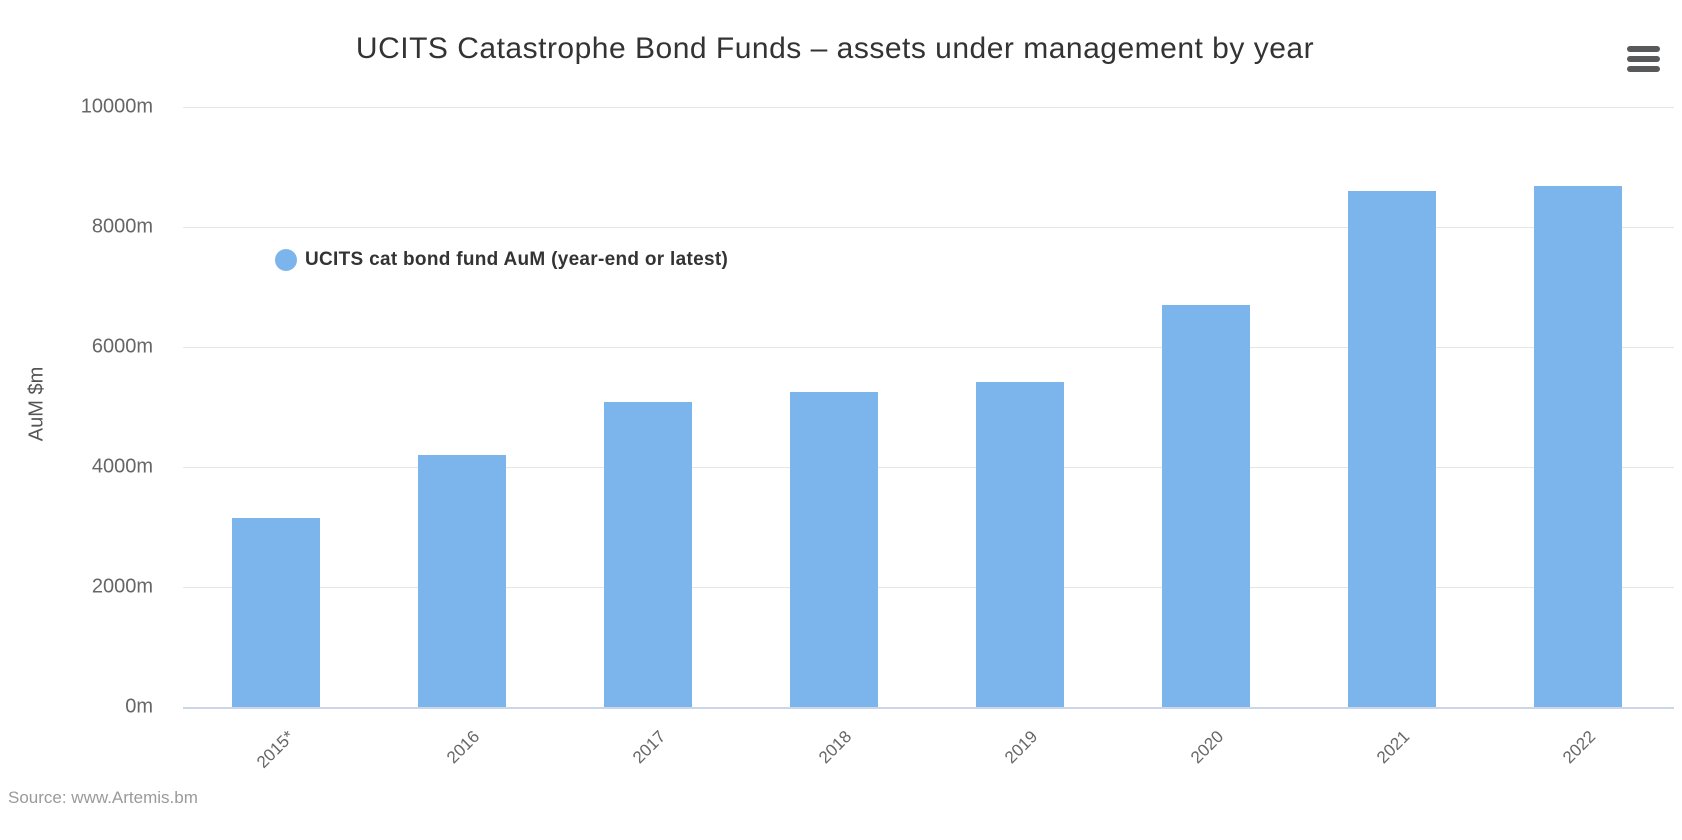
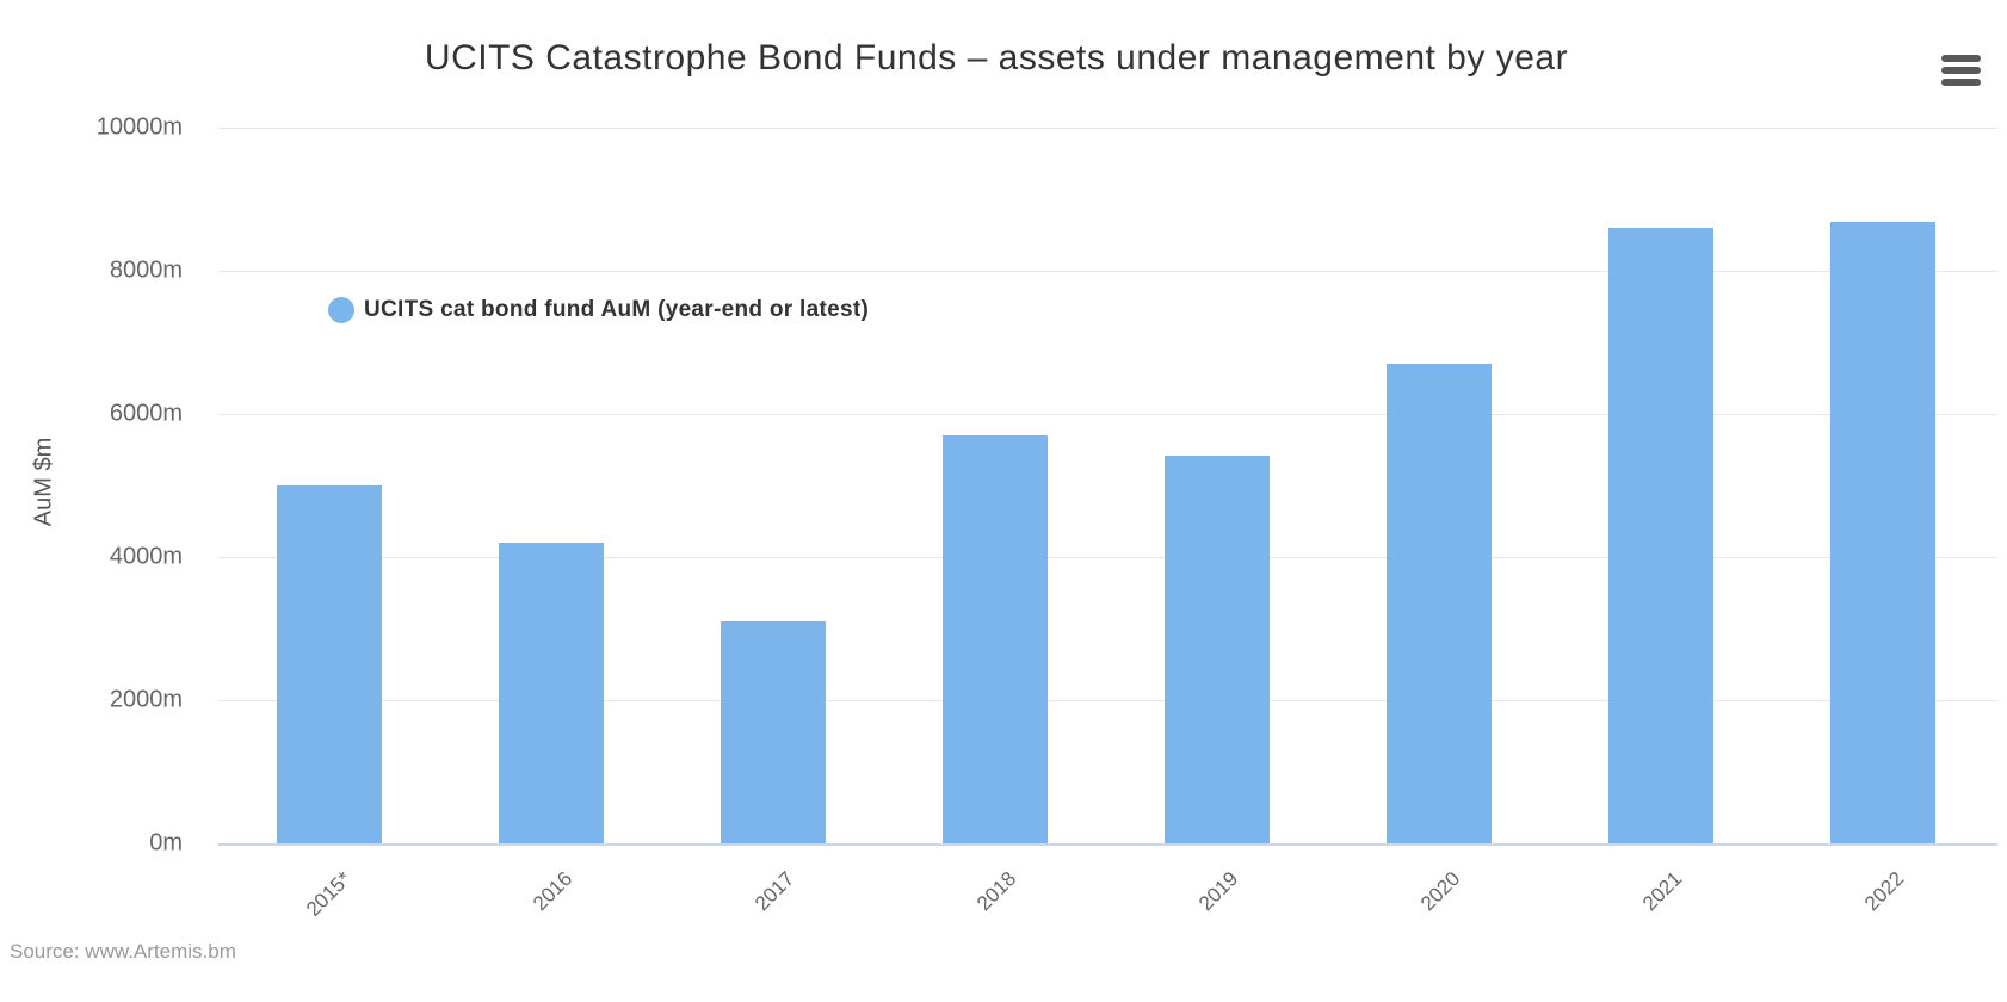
2015*: 3200m -> 5000m
2017: 5100m -> 3100m
2018: 5200m -> 5700m
